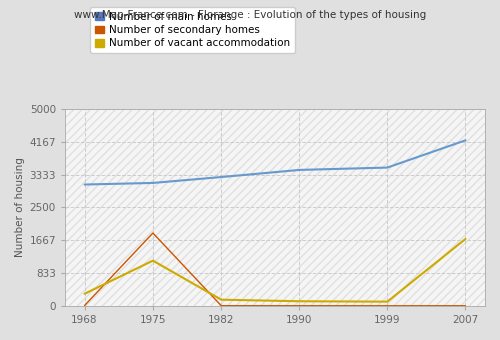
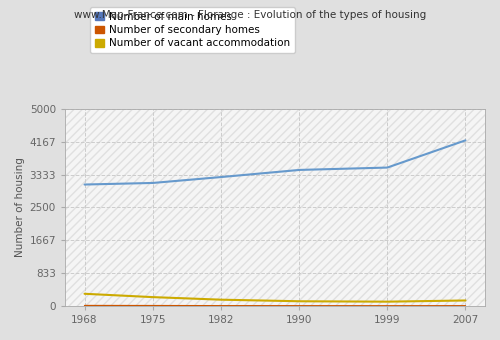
Number of secondary homes/1975: 1850 -> 10
Number of vacant accommodation/1975: 1150 -> 220
Number of vacant accommodation/2007: 1700 -> 140
